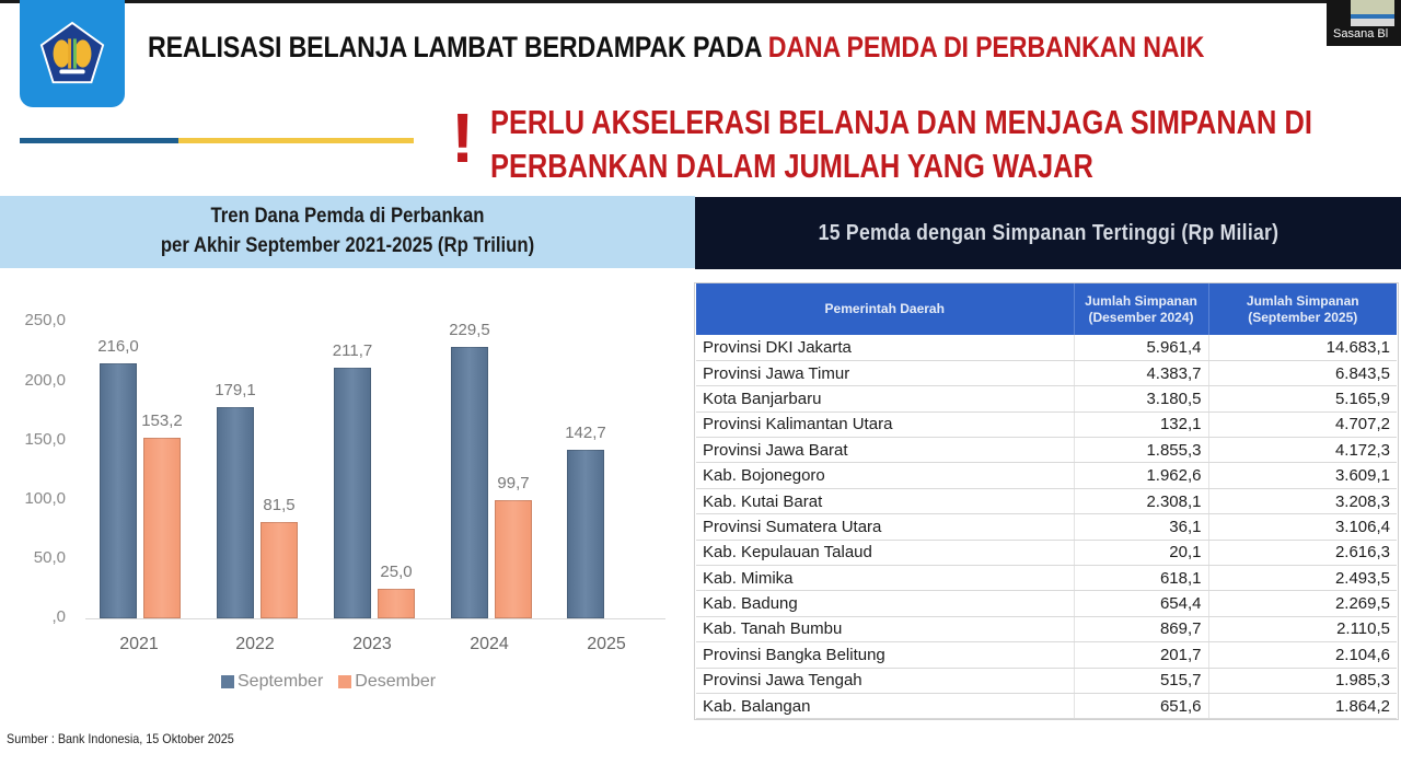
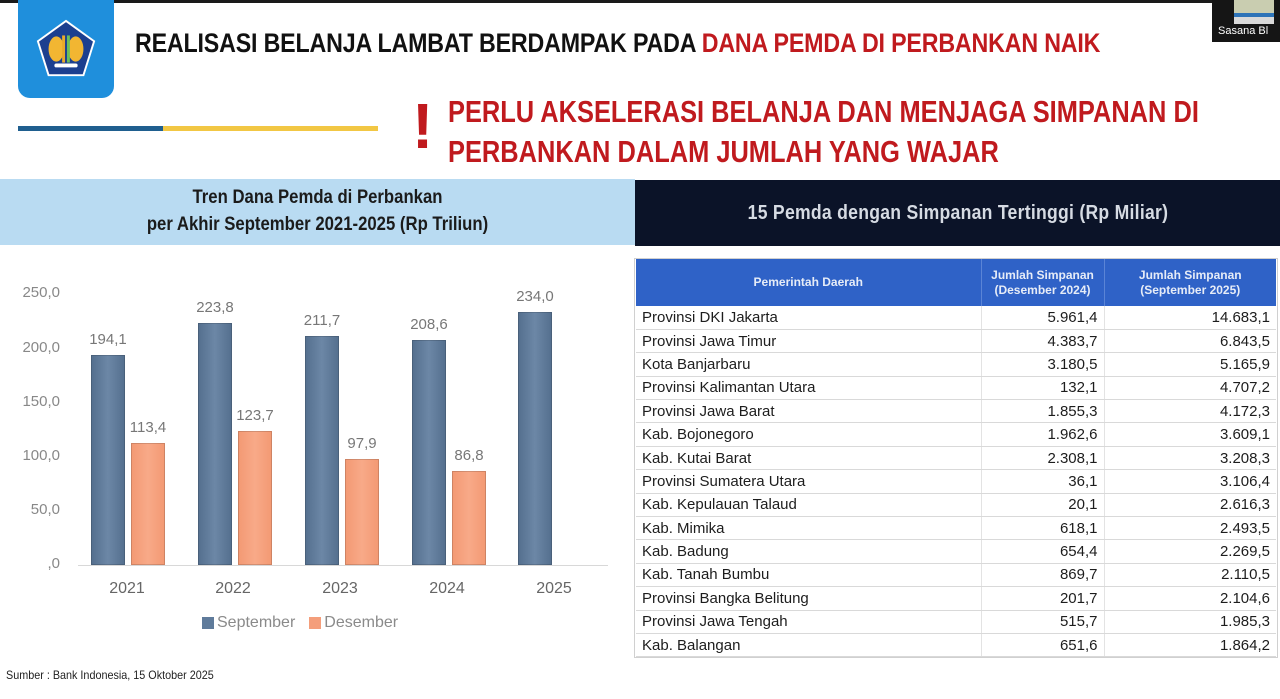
September/2021: 216,0 -> 194,1
Desember/2021: 153,2 -> 113,4
September/2022: 179,1 -> 223,8
Desember/2022: 81,5 -> 123,7
Desember/2023: 25,0 -> 97,9
September/2024: 229,5 -> 208,6
Desember/2024: 99,7 -> 86,8
September/2025: 142,7 -> 234,0
